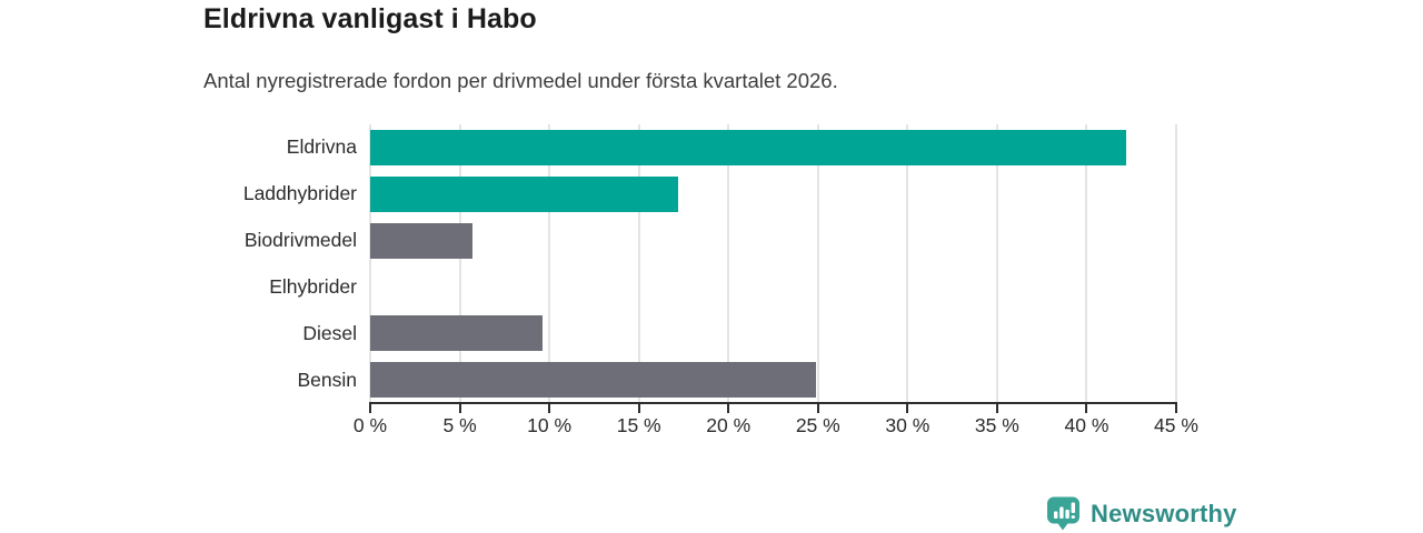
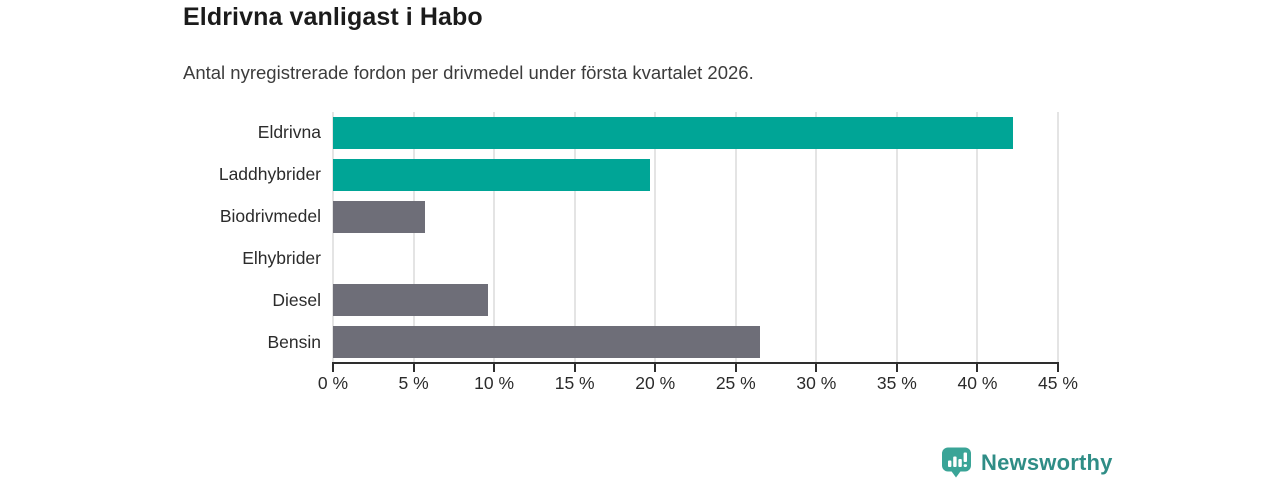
Laddhybrider: 17.2% -> 19.7%
Bensin: 24.9% -> 26.5%
